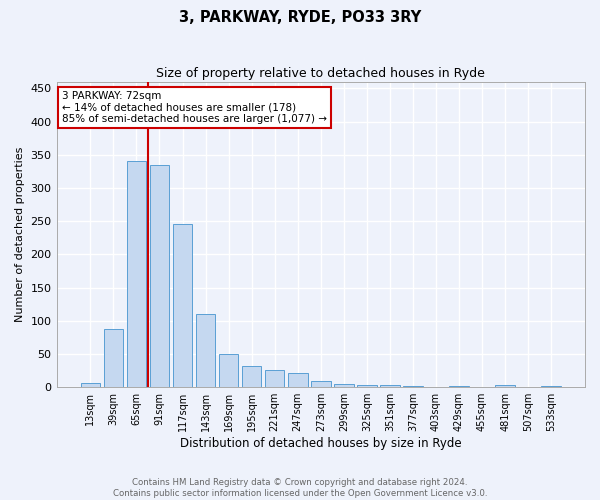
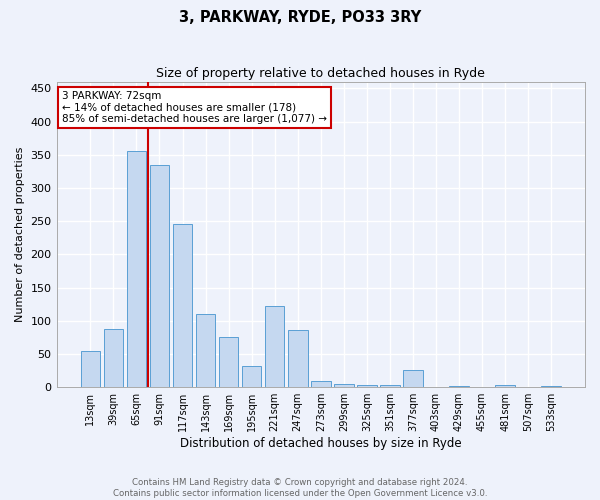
13sqm: 7 -> 54
65sqm: 341 -> 356
169sqm: 50 -> 76
221sqm: 26 -> 122
247sqm: 22 -> 86
377sqm: 2 -> 26
